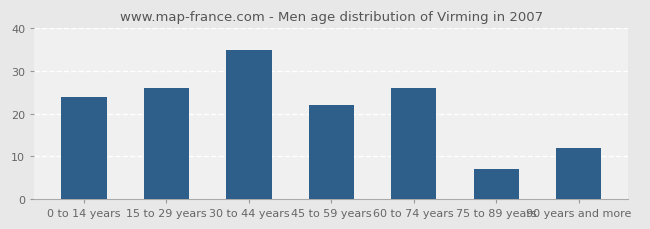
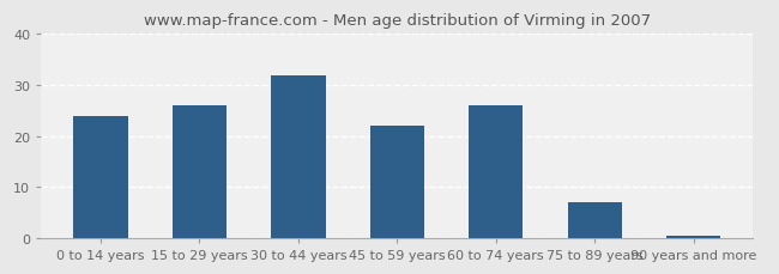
30 to 44 years: 35.0 -> 32.0
90 years and more: 12.0 -> 0.5
